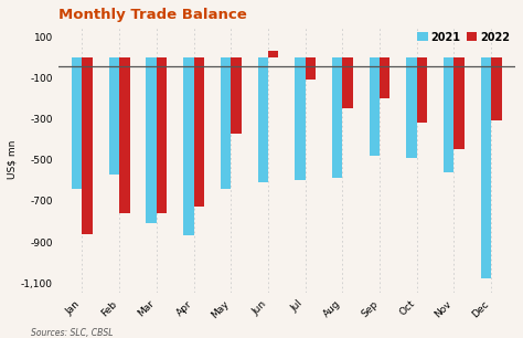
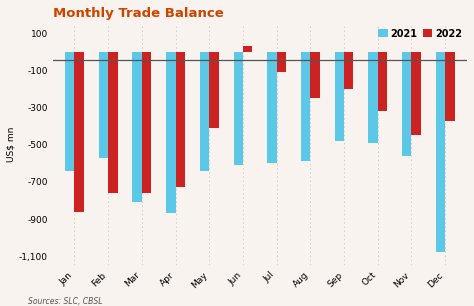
2022/May: -370 -> -410
2022/Dec: -310 -> -370
